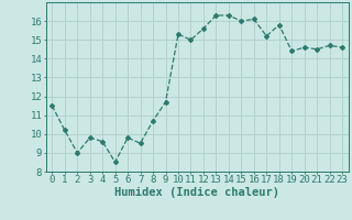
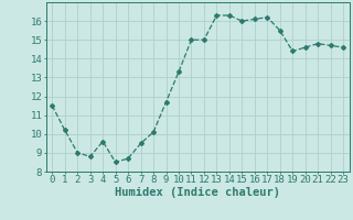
3: 9.8 -> 8.8
6: 9.8 -> 8.7
8: 10.7 -> 10.1
10: 15.3 -> 13.3
12: 15.6 -> 15.0
17: 15.2 -> 16.2
18: 15.8 -> 15.5
21: 14.5 -> 14.8
